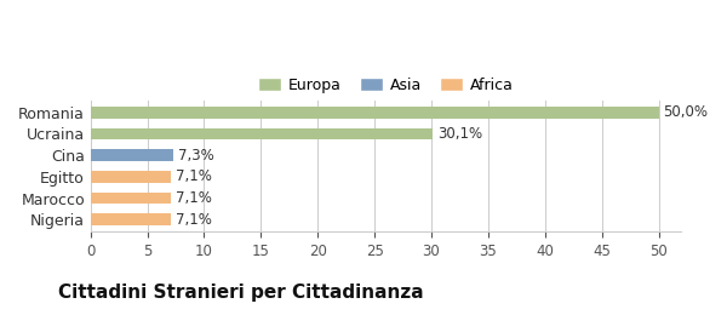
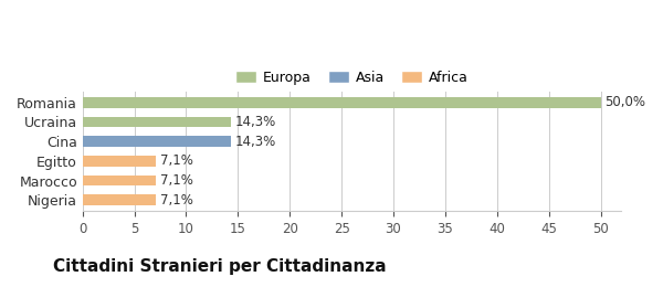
Ucraina: 30,1% -> 14,3%
Cina: 7,3% -> 14,3%
